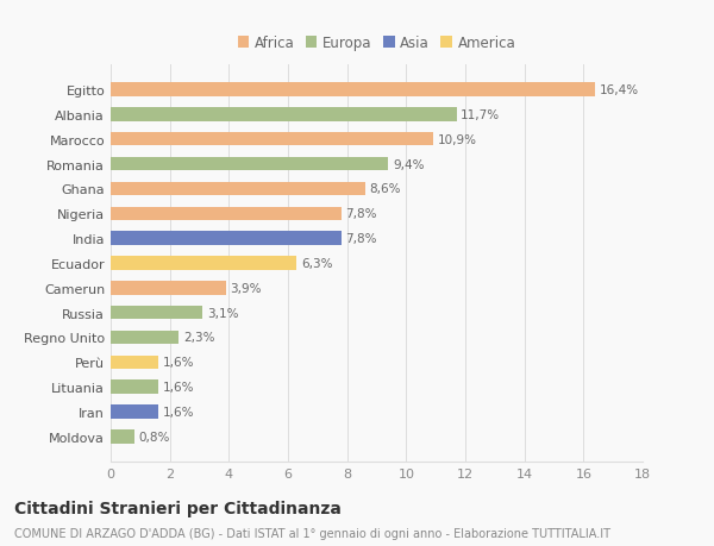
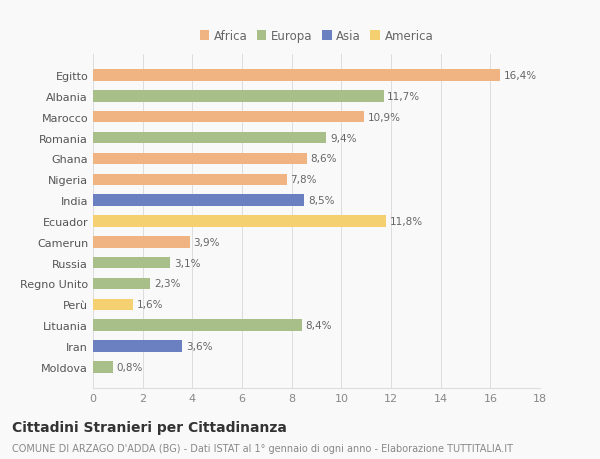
India: 7,8% -> 8,5%
Ecuador: 6,3% -> 11,8%
Lituania: 1,6% -> 8,4%
Iran: 1,6% -> 3,6%
